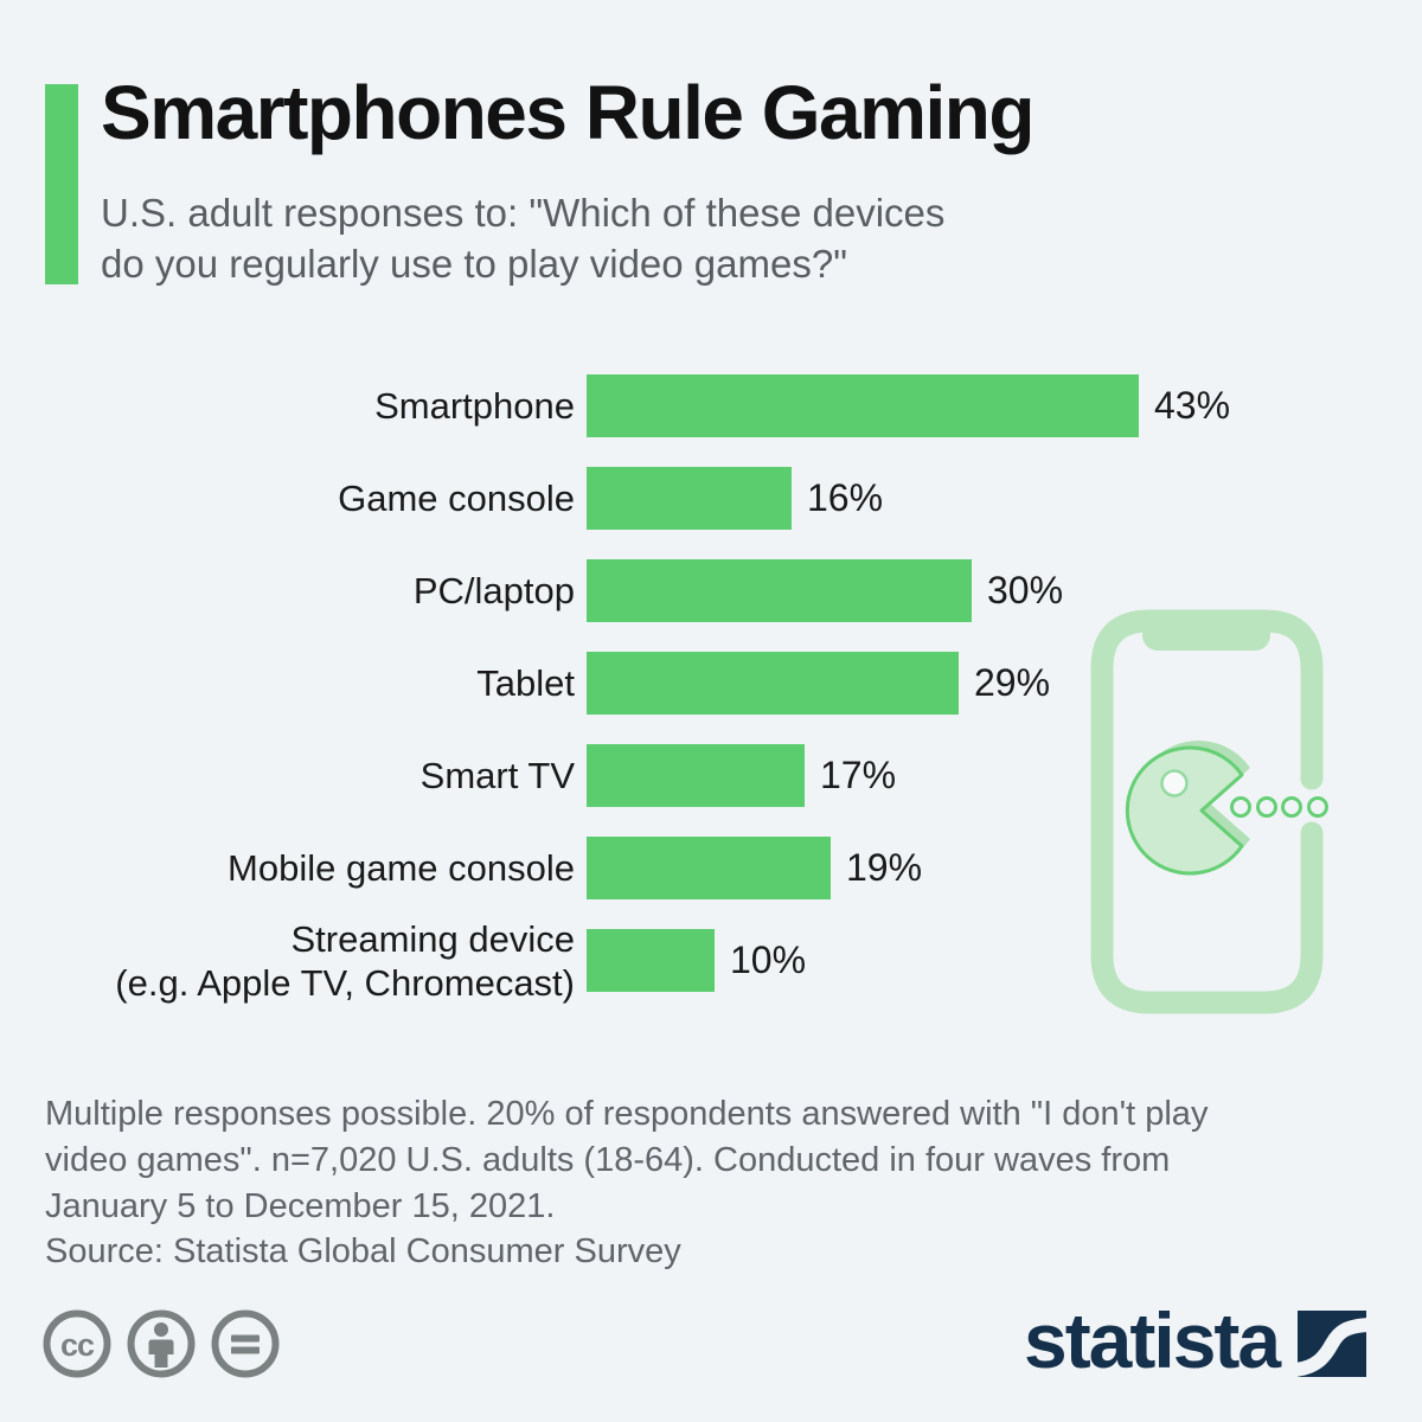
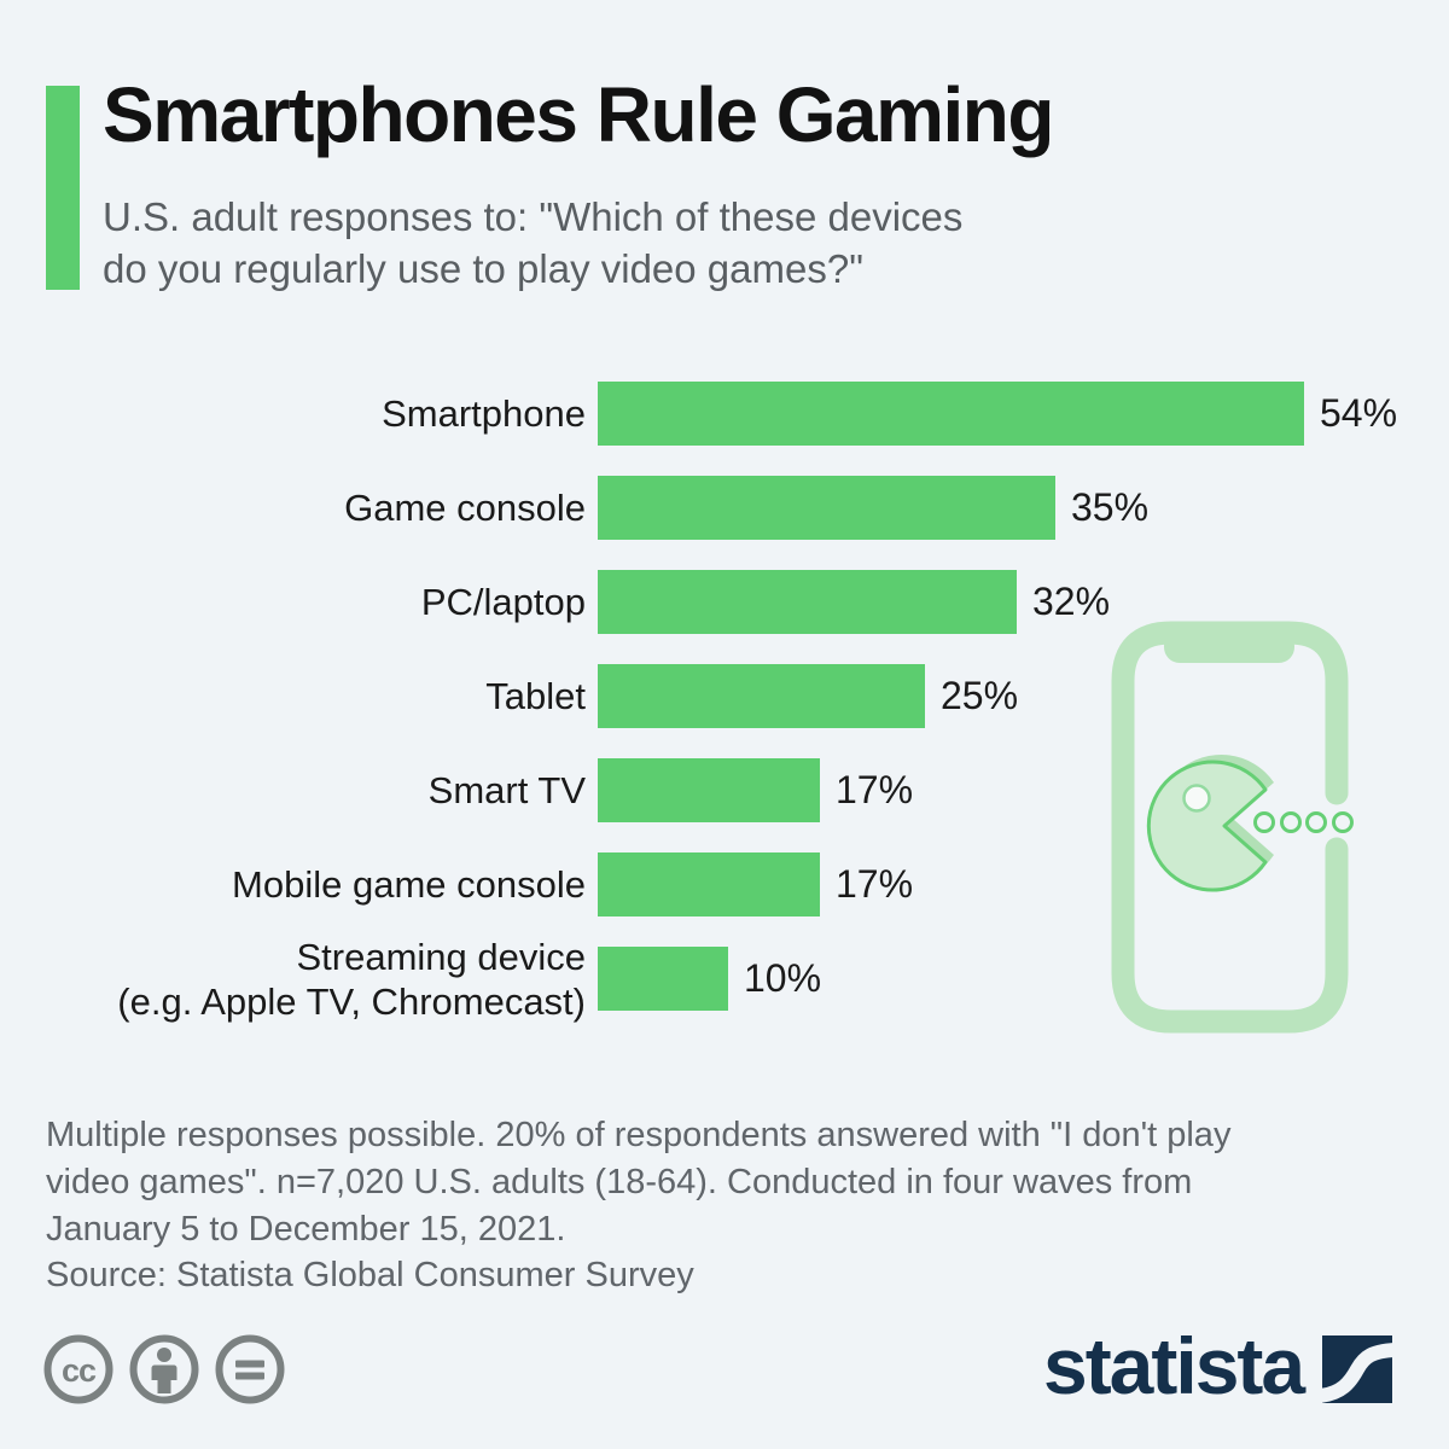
Smartphone: 43% -> 54%
Game console: 16% -> 35%
PC/laptop: 30% -> 32%
Tablet: 29% -> 25%
Mobile game console: 19% -> 17%
